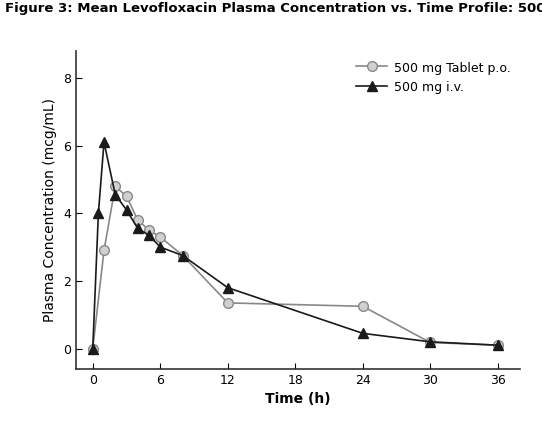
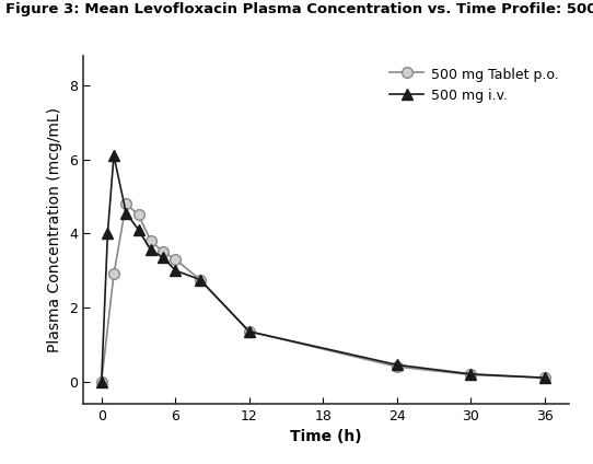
500 mg i.v./12: 1.80 -> 1.35
500 mg Tablet p.o./24: 1.25 -> 0.40
